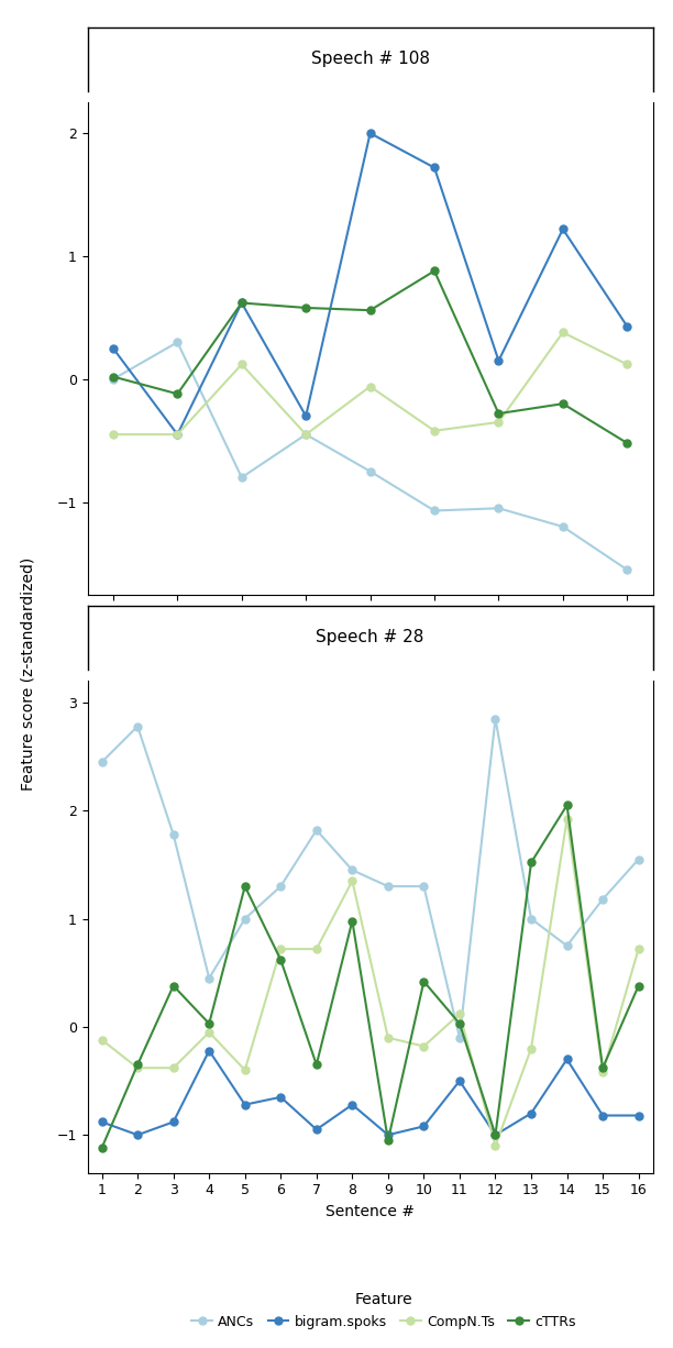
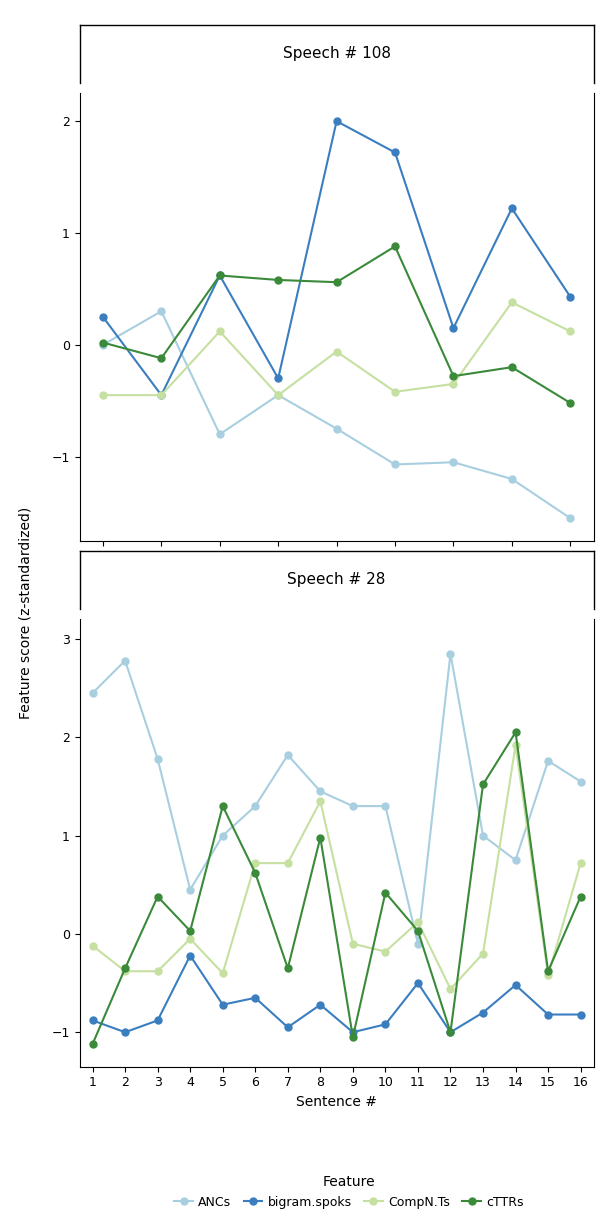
CompN.Ts/12: -1.10 -> -0.56
bigram.spoks/14: -0.30 -> -0.52
ANCs/15: 1.18 -> 1.76
